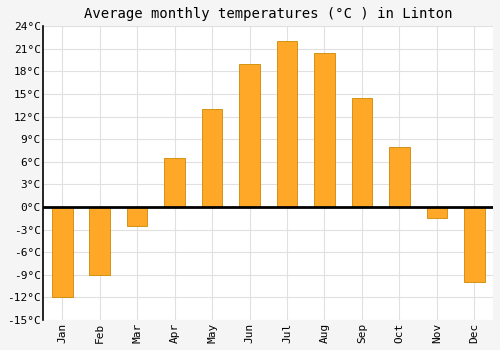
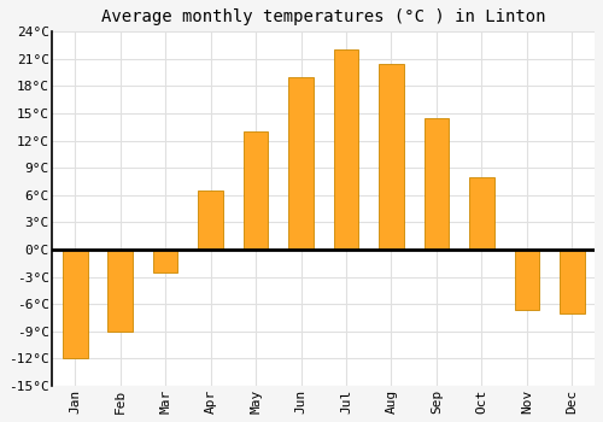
Nov: -1.5°C -> -6.6°C
Dec: -10.0°C -> -7.0°C
